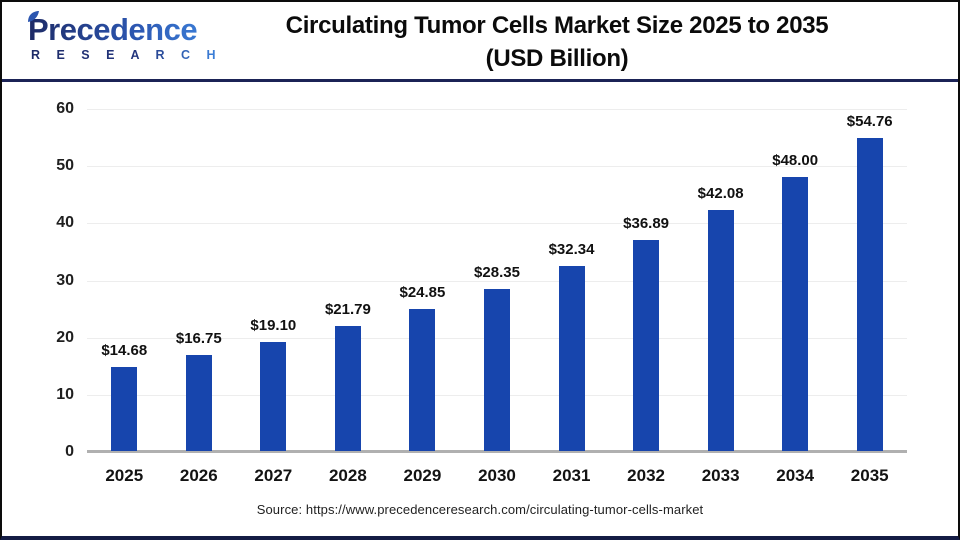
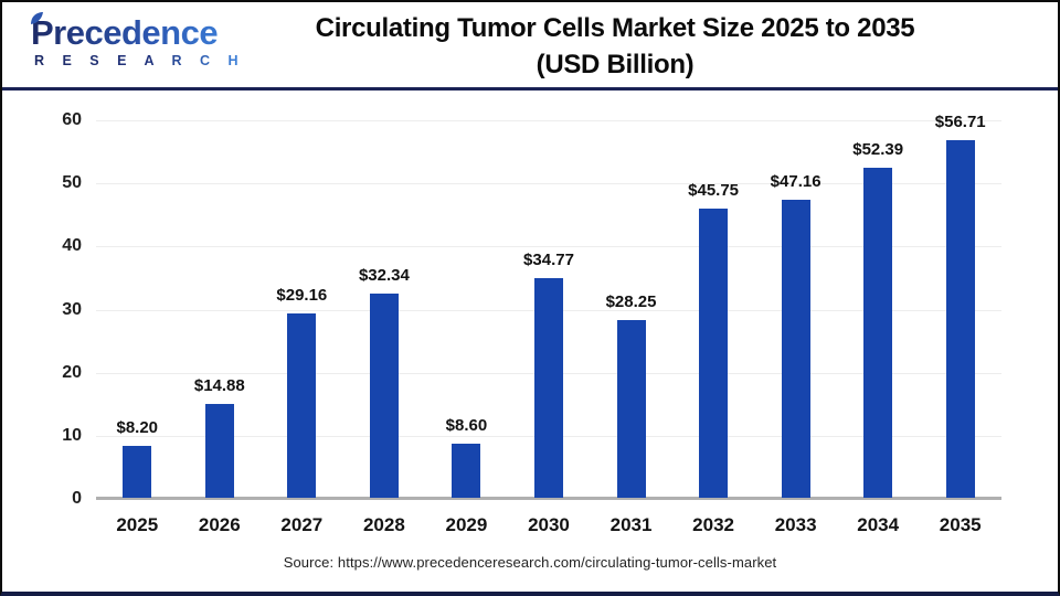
2025: $14.68 -> $8.20
2026: $16.75 -> $14.88
2027: $19.10 -> $29.16
2028: $21.79 -> $32.34
2029: $24.85 -> $8.60
2030: $28.35 -> $34.77
2031: $32.34 -> $28.25
2032: $36.89 -> $45.75
2033: $42.08 -> $47.16
2034: $48.00 -> $52.39
2035: $54.76 -> $56.71
